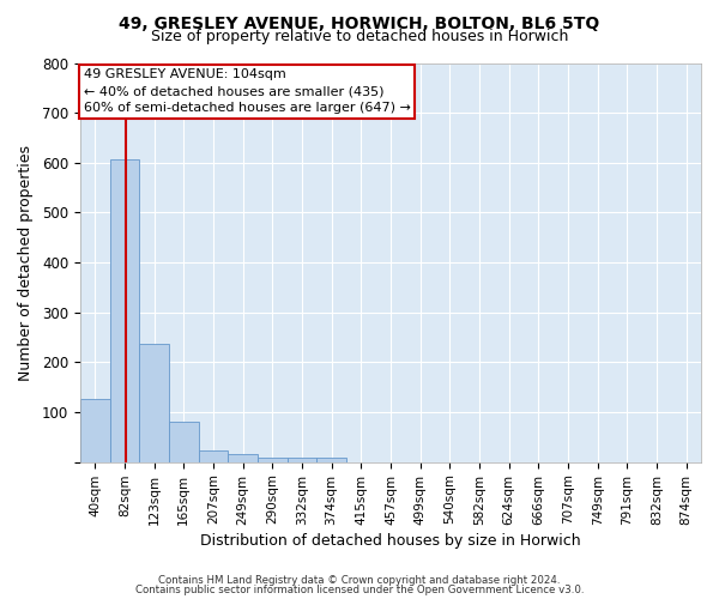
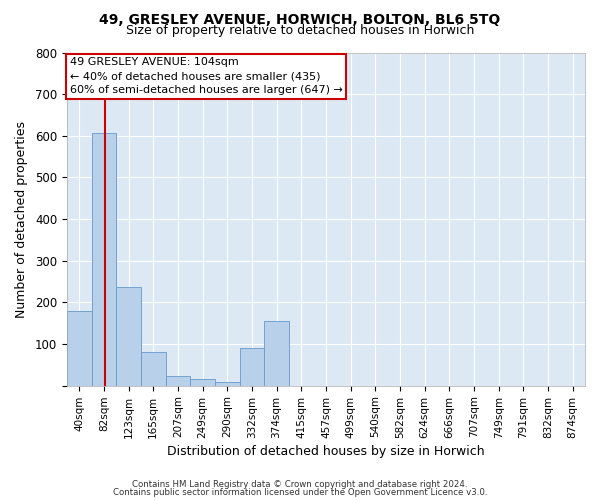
40sqm: 127 -> 180
332sqm: 8 -> 90
374sqm: 9 -> 155
